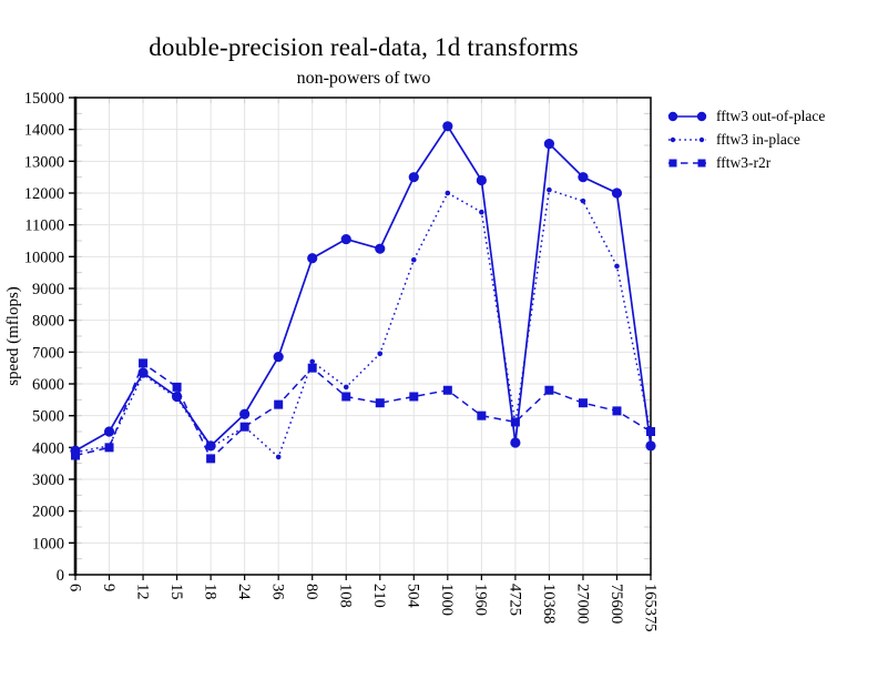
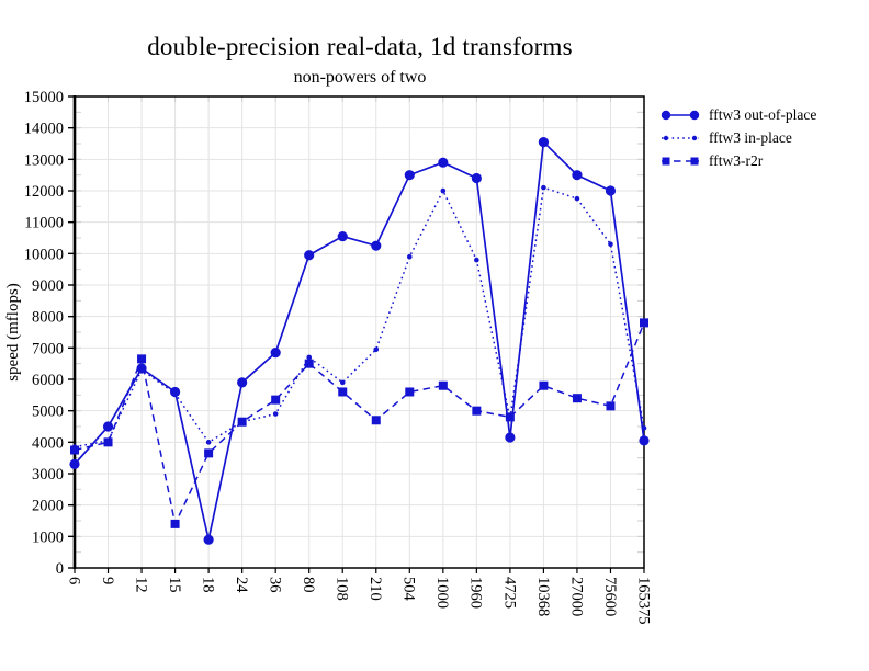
fftw3 out-of-place/6: 3900 -> 3300
fftw3-r2r/15: 5900 -> 1400
fftw3 out-of-place/18: 4000 -> 900
fftw3 out-of-place/24: 5000 -> 5900
fftw3 in-place/36: 3700 -> 4900
fftw3-r2r/210: 5400 -> 4700
fftw3 out-of-place/1000: 14100 -> 12900
fftw3 in-place/1960: 11400 -> 9800
fftw3 in-place/75600: 9700 -> 10300
fftw3-r2r/165375: 4500 -> 7800
